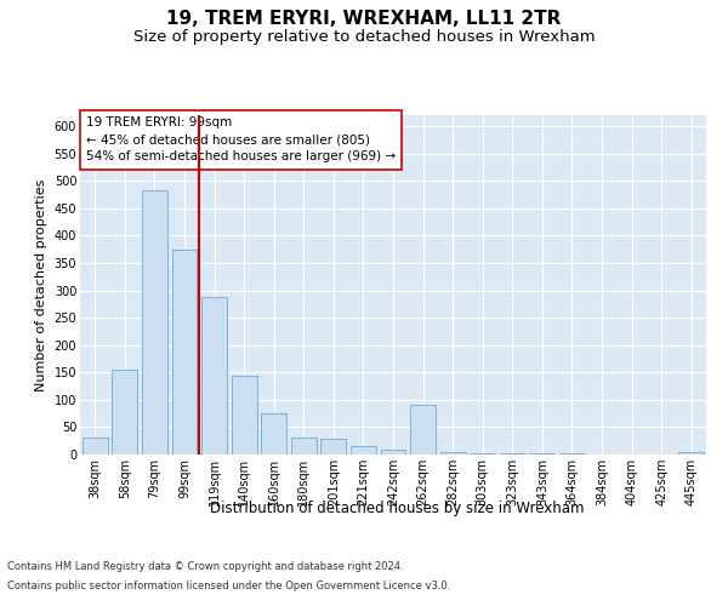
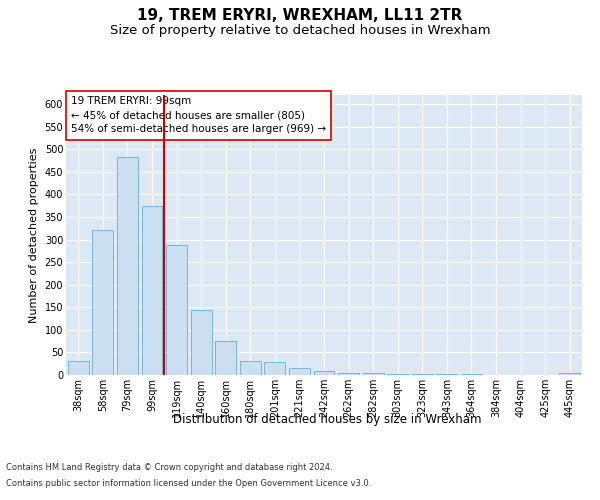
58sqm: 155 -> 320
262sqm: 90 -> 5
